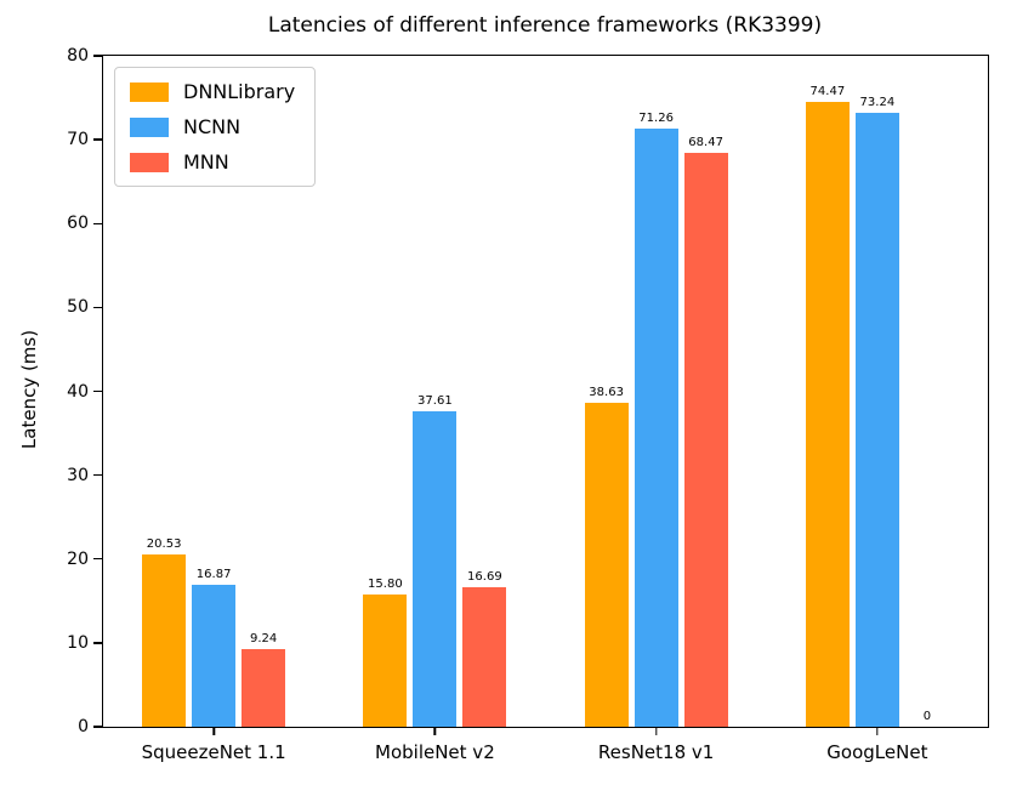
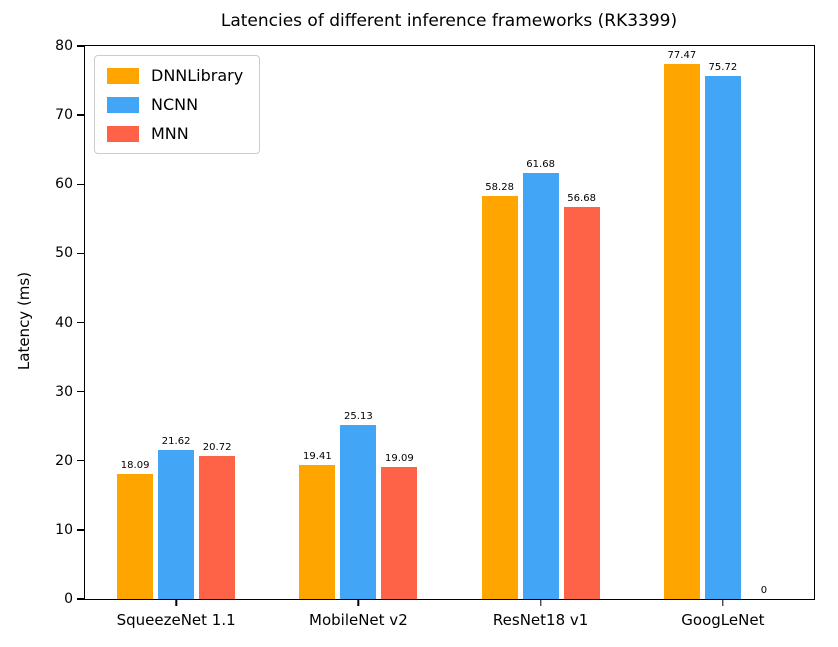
DNNLibrary/SqueezeNet 1.1: 20.53 -> 18.09
NCNN/SqueezeNet 1.1: 16.87 -> 21.62
MNN/SqueezeNet 1.1: 9.24 -> 20.72
DNNLibrary/MobileNet v2: 15.80 -> 19.41
NCNN/MobileNet v2: 37.61 -> 25.13
MNN/MobileNet v2: 16.69 -> 19.09
DNNLibrary/ResNet18 v1: 38.63 -> 58.28
NCNN/ResNet18 v1: 71.26 -> 61.68
MNN/ResNet18 v1: 68.47 -> 56.68
DNNLibrary/GoogLeNet: 74.47 -> 77.47
NCNN/GoogLeNet: 73.24 -> 75.72
